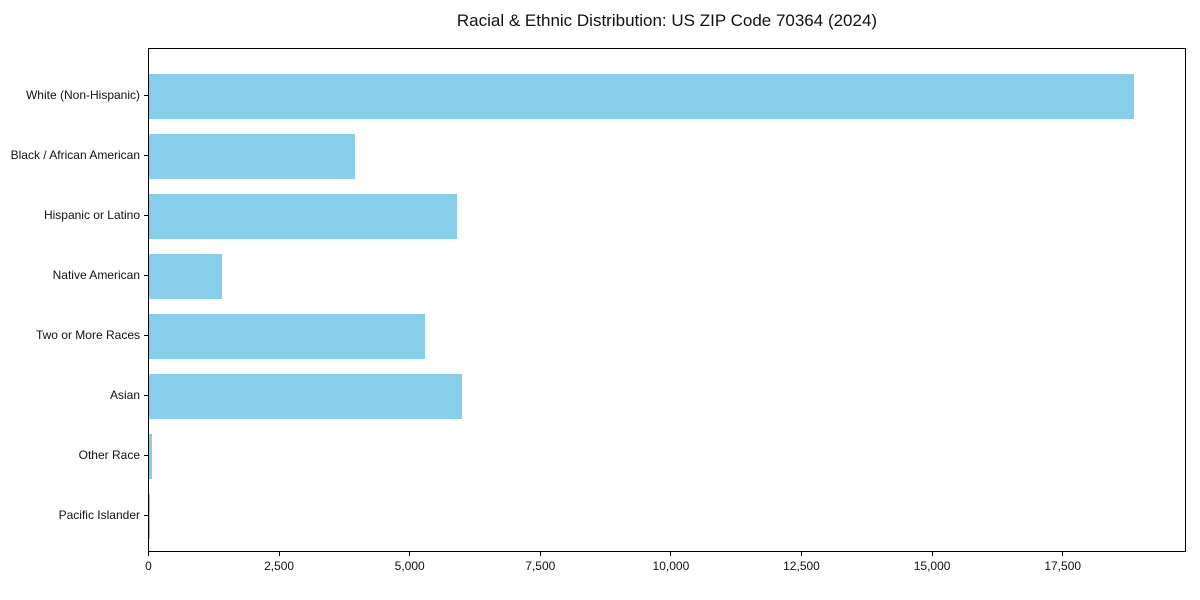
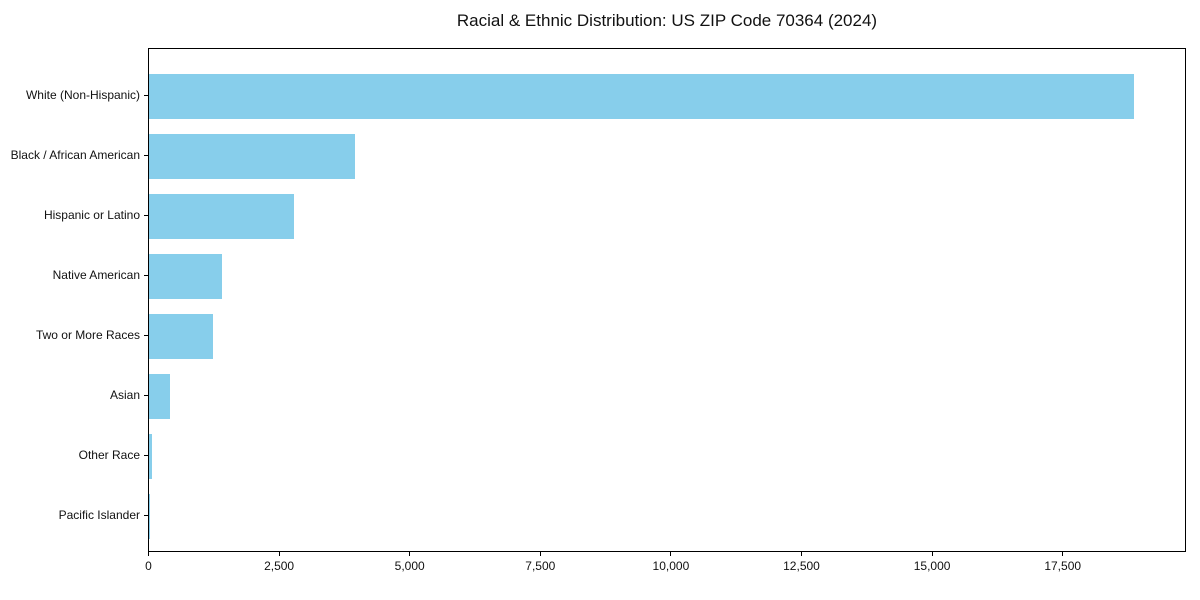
Hispanic or Latino: 5900 -> 2800
Two or More Races: 5300 -> 1200
Asian: 6000 -> 400
